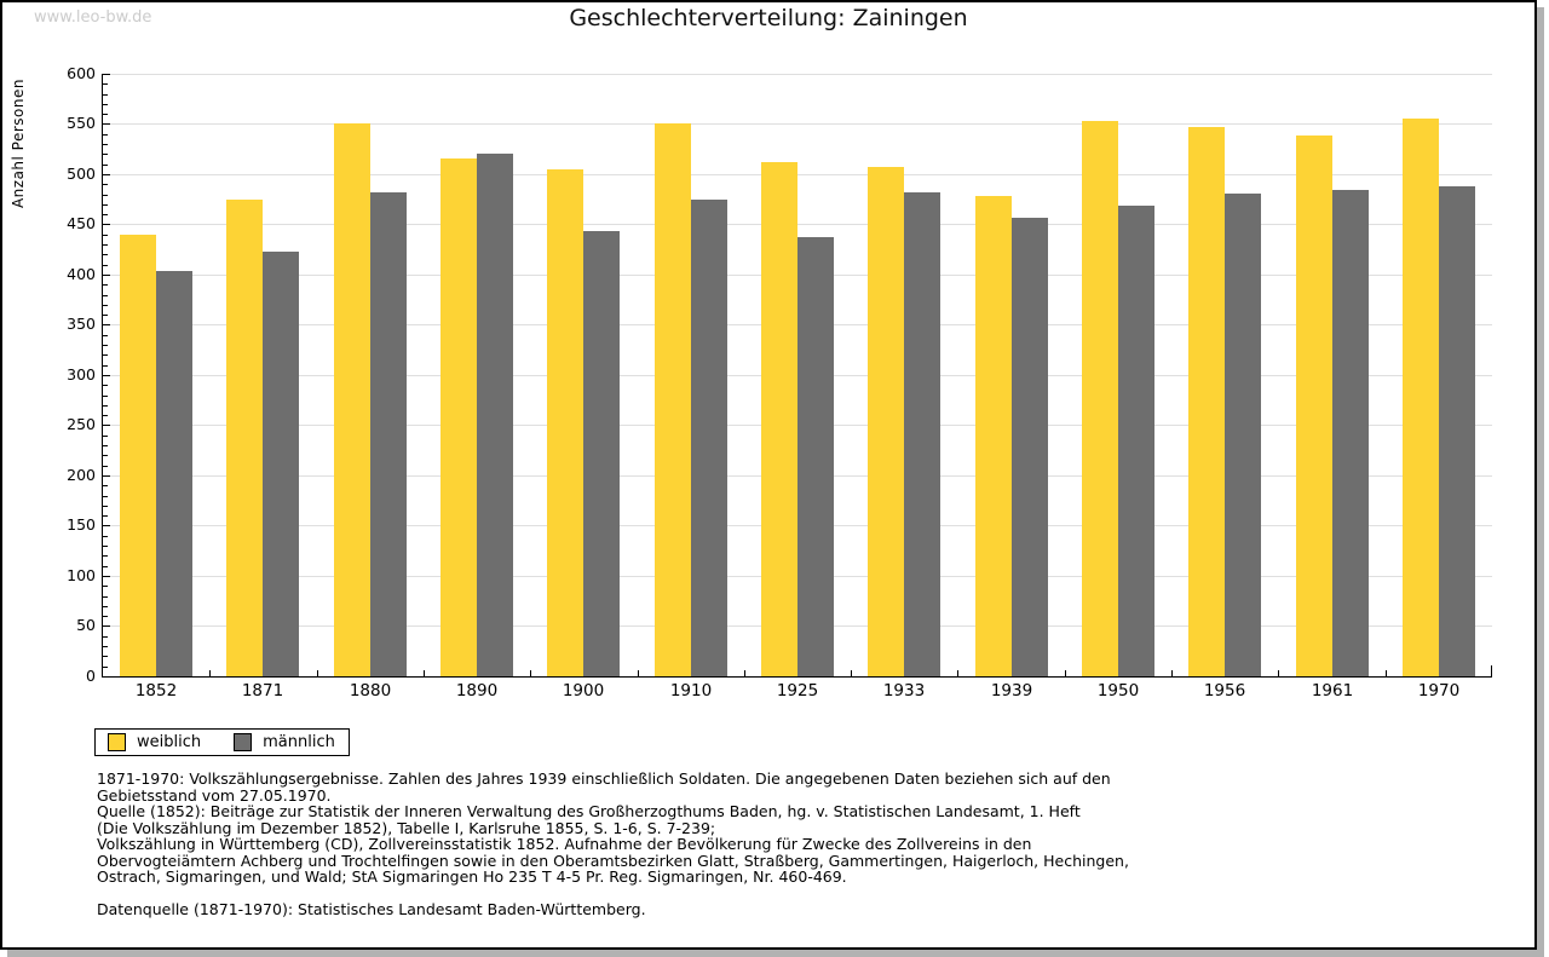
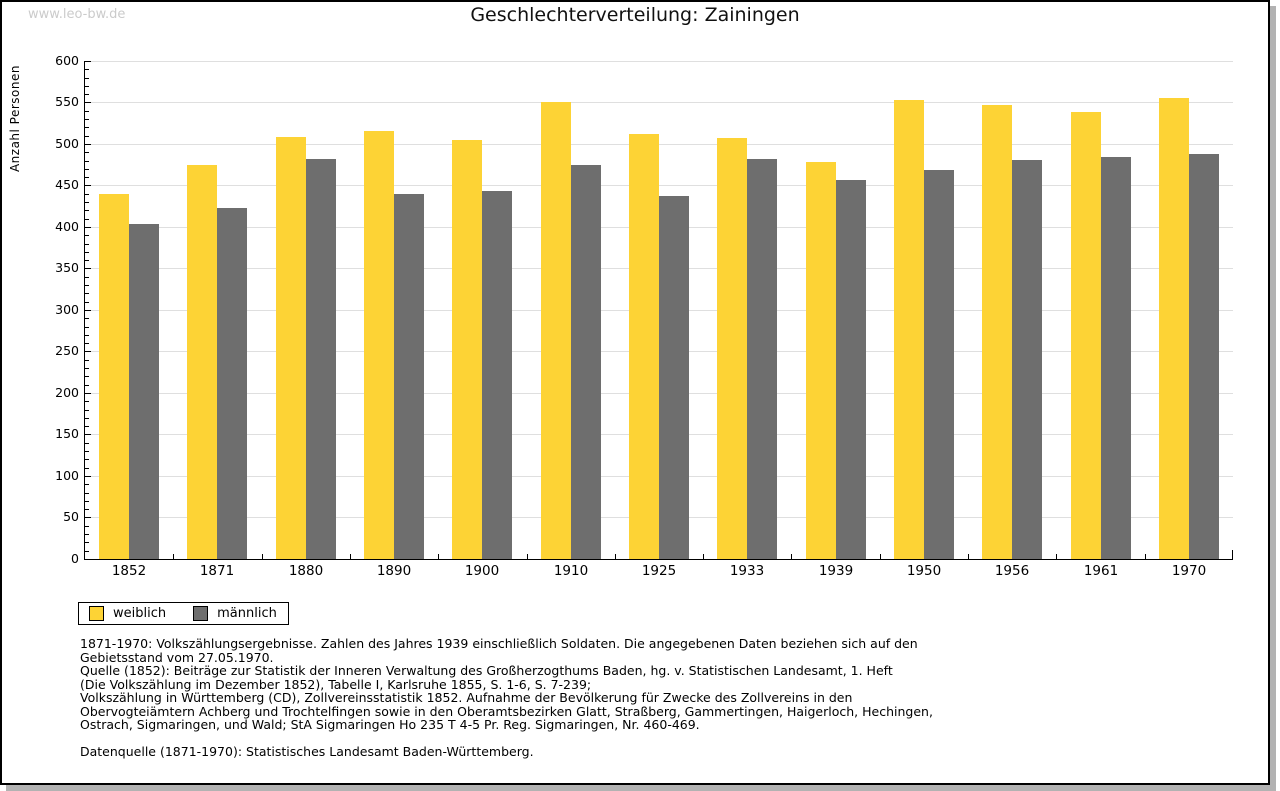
weiblich/1880: 550 -> 510
männlich/1890: 520 -> 440
